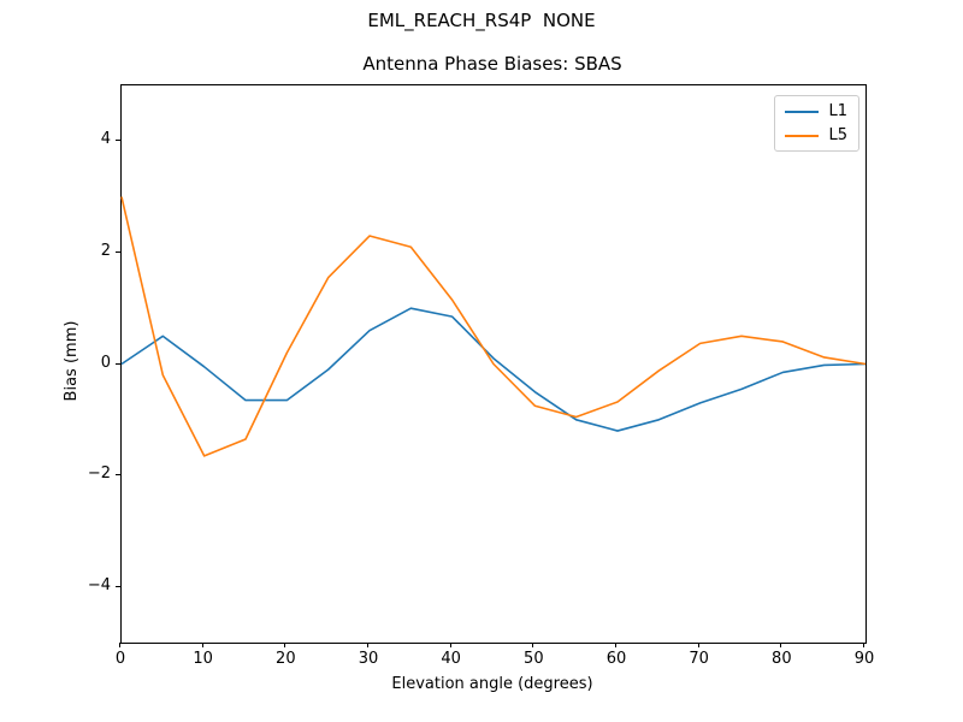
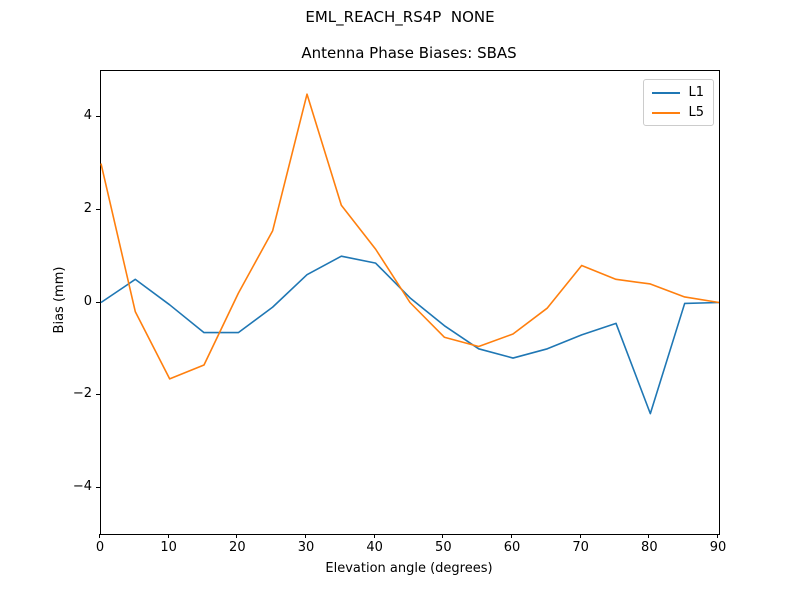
L5/30: 2.3 -> 4.5
L5/70: 0.4 -> 0.8
L1/80: -0.1 -> -2.4
